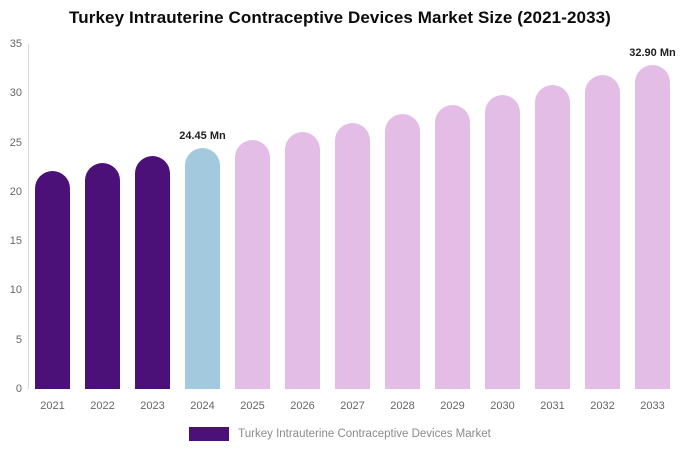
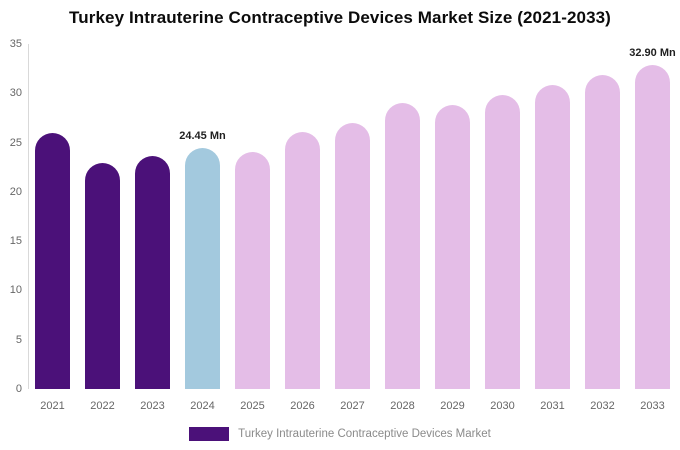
2021: 22 -> 26
2025: 25 -> 24
2028: 28 -> 29
